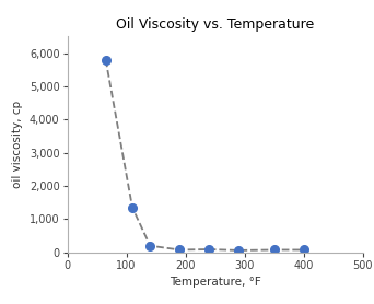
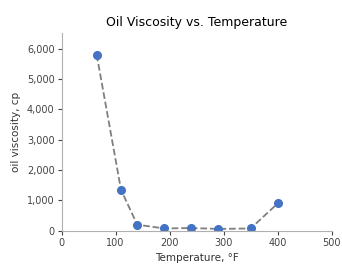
400: 80 -> 900
